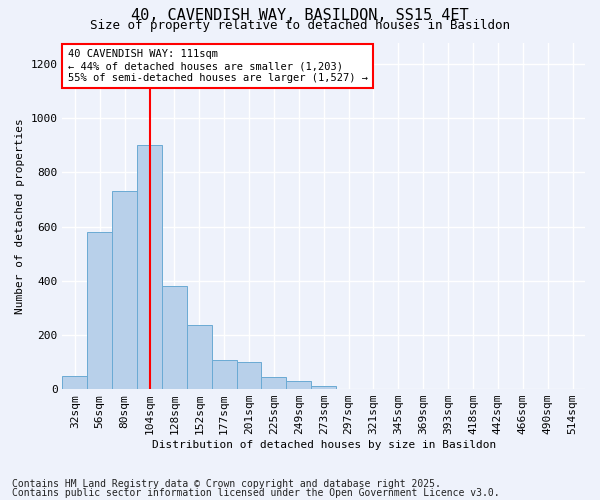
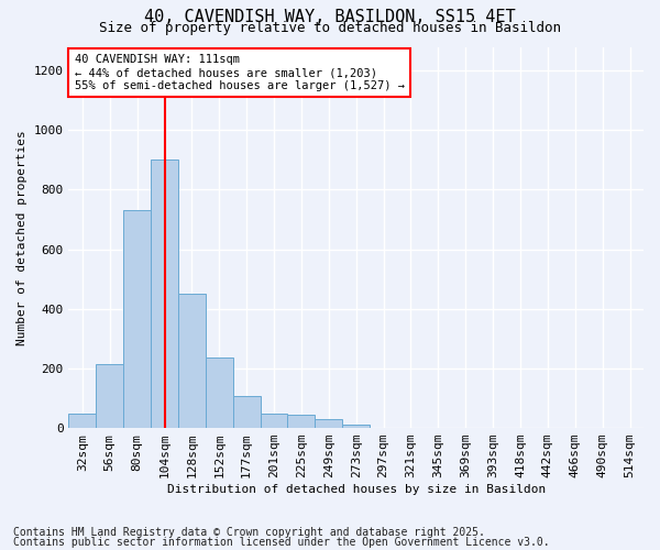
56sqm: 580 -> 215
128sqm: 380 -> 450
201sqm: 100 -> 50
